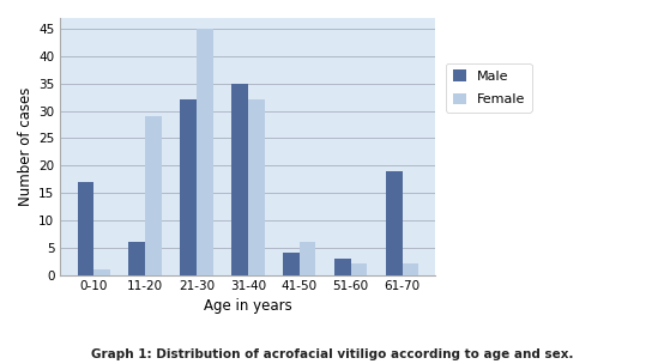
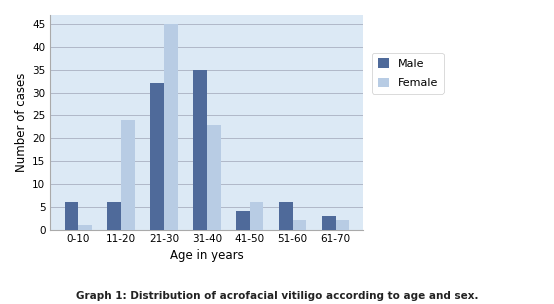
Male/0-10: 17 -> 6
Female/11-20: 29 -> 24
Female/31-40: 32 -> 23
Male/51-60: 3 -> 6
Male/61-70: 19 -> 3
